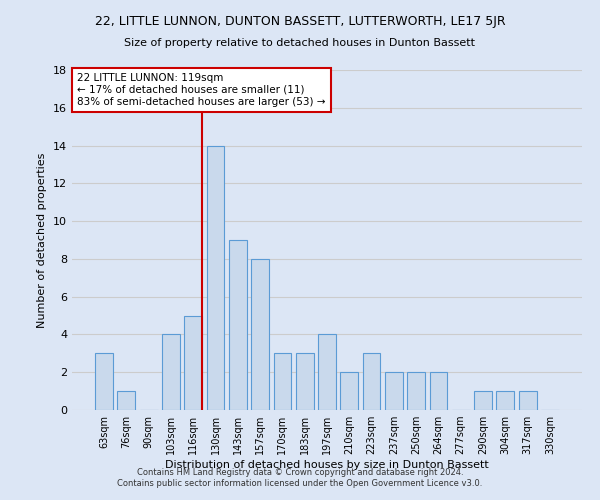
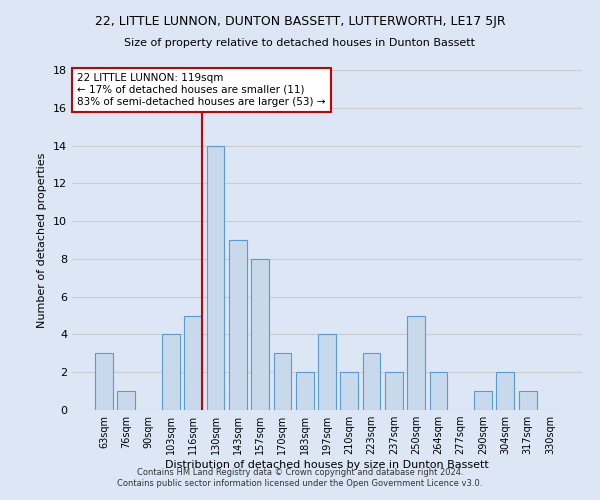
183sqm: 3 -> 2
250sqm: 2 -> 5
304sqm: 1 -> 2
